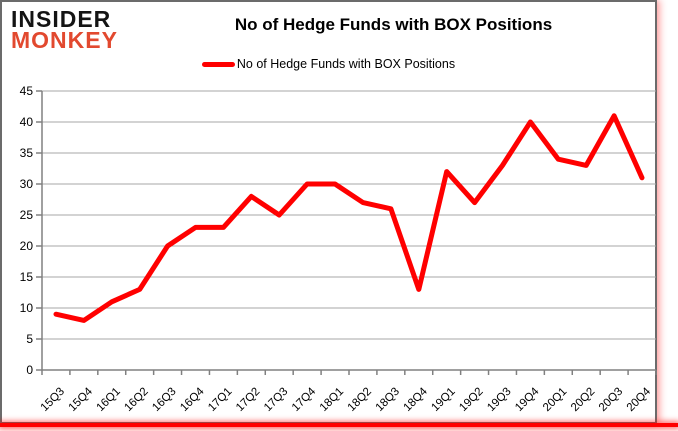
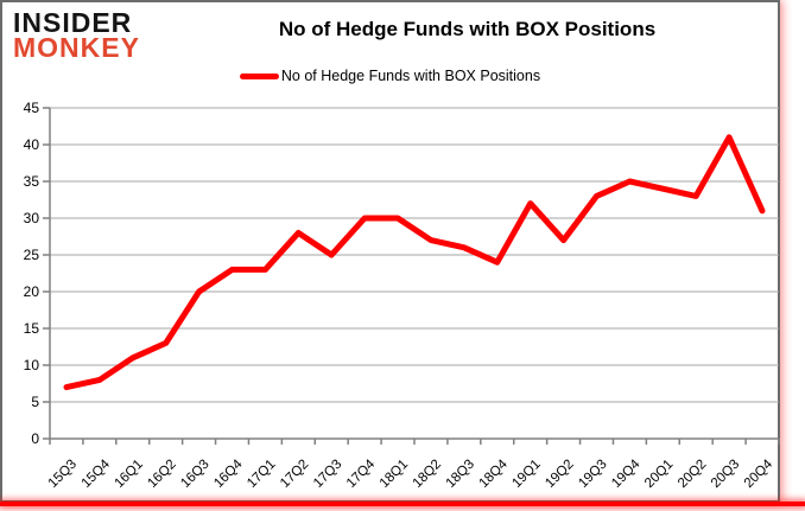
15Q3: 9 -> 7
18Q4: 13 -> 24
19Q4: 40 -> 35
